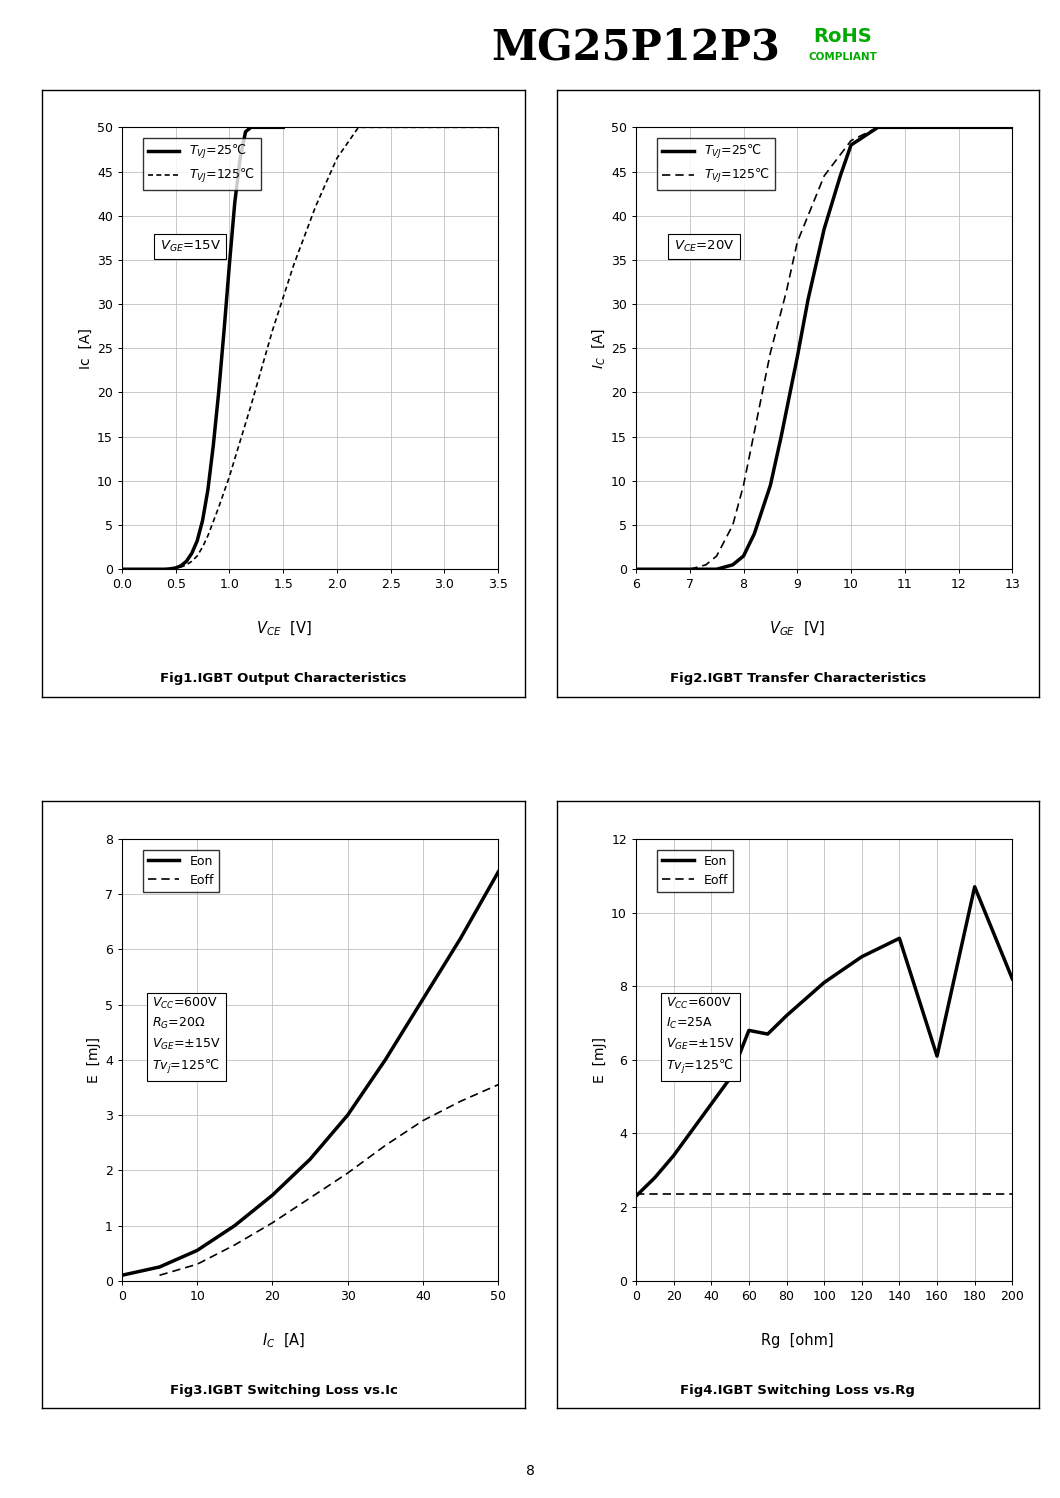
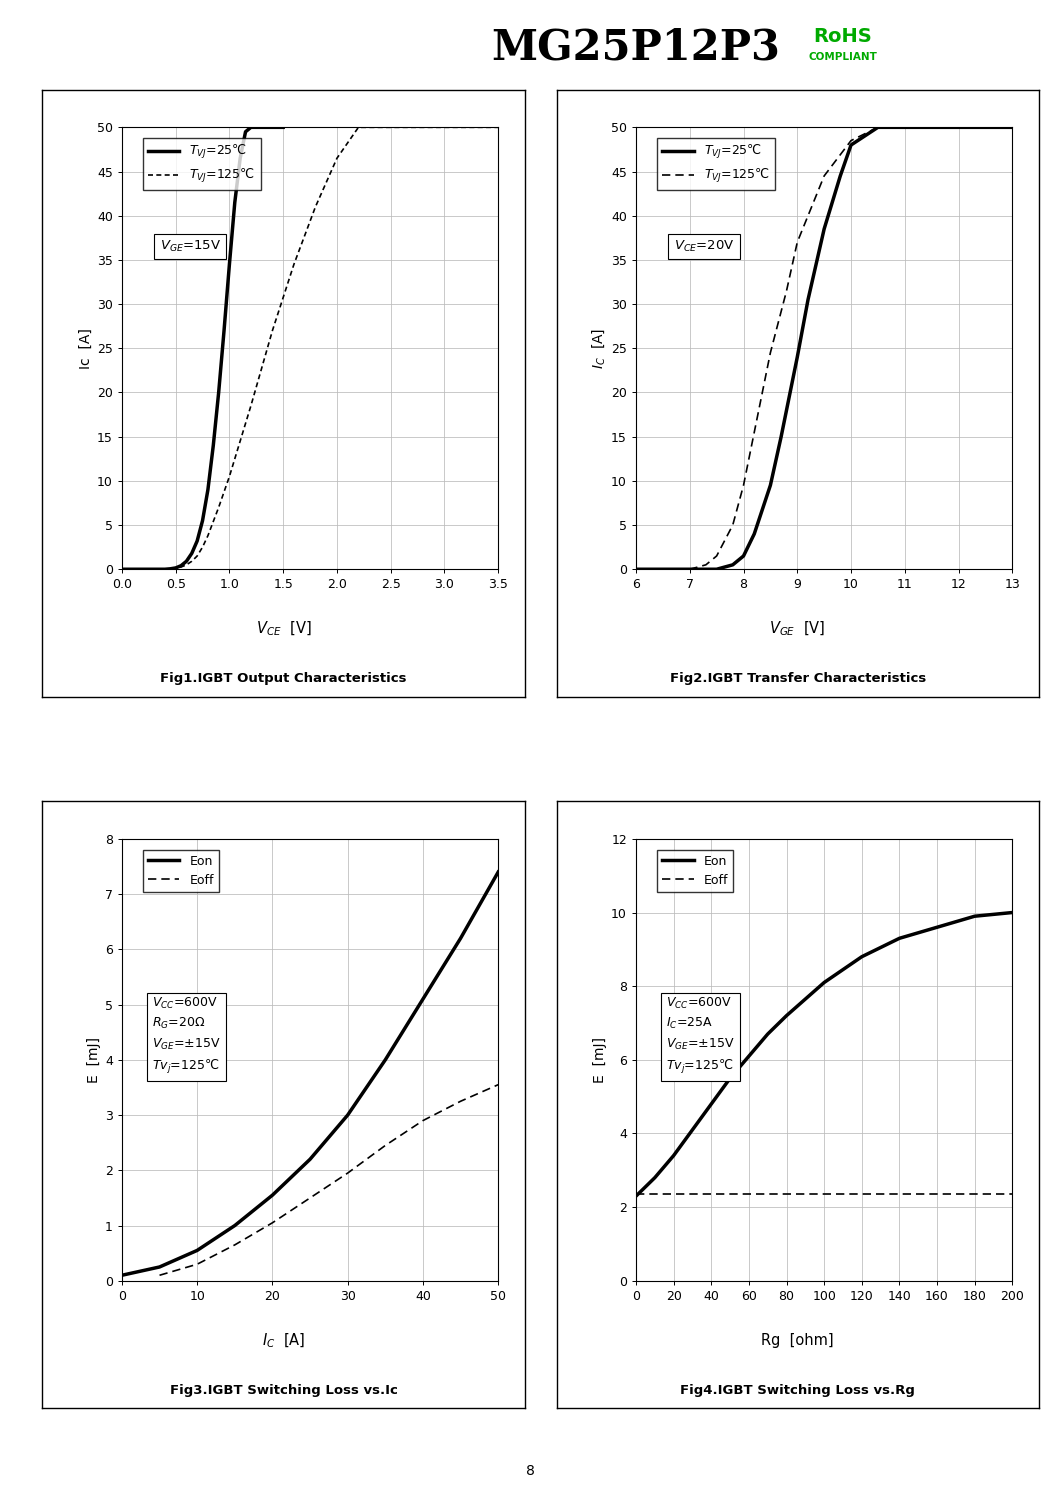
60: 6.8 -> 6.1
160: 6.1 -> 9.6
180: 10.7 -> 9.9
200: 8.2 -> 10.0
